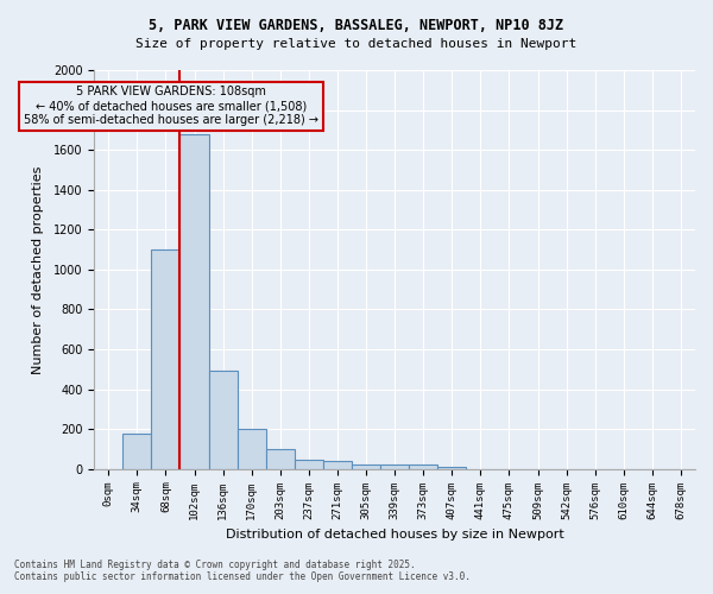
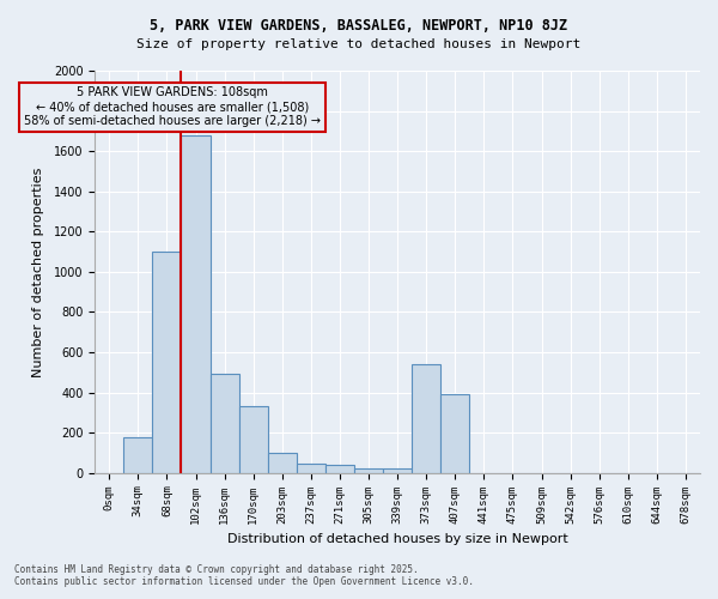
170sqm: 200 -> 330
373sqm: 20 -> 540
407sqm: 10 -> 390
